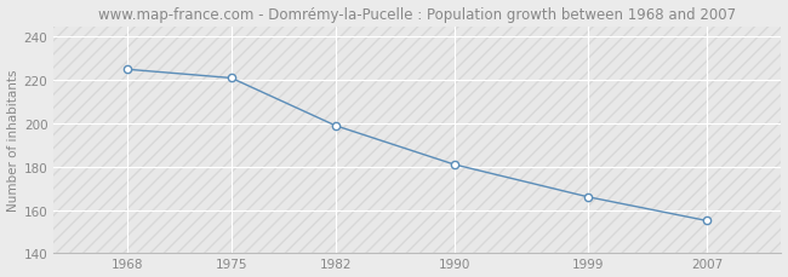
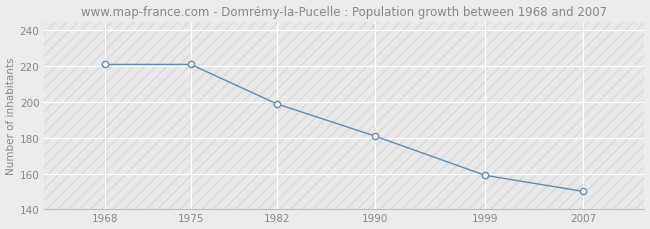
1968: 225 -> 221
1999: 166 -> 159
2007: 155 -> 150
